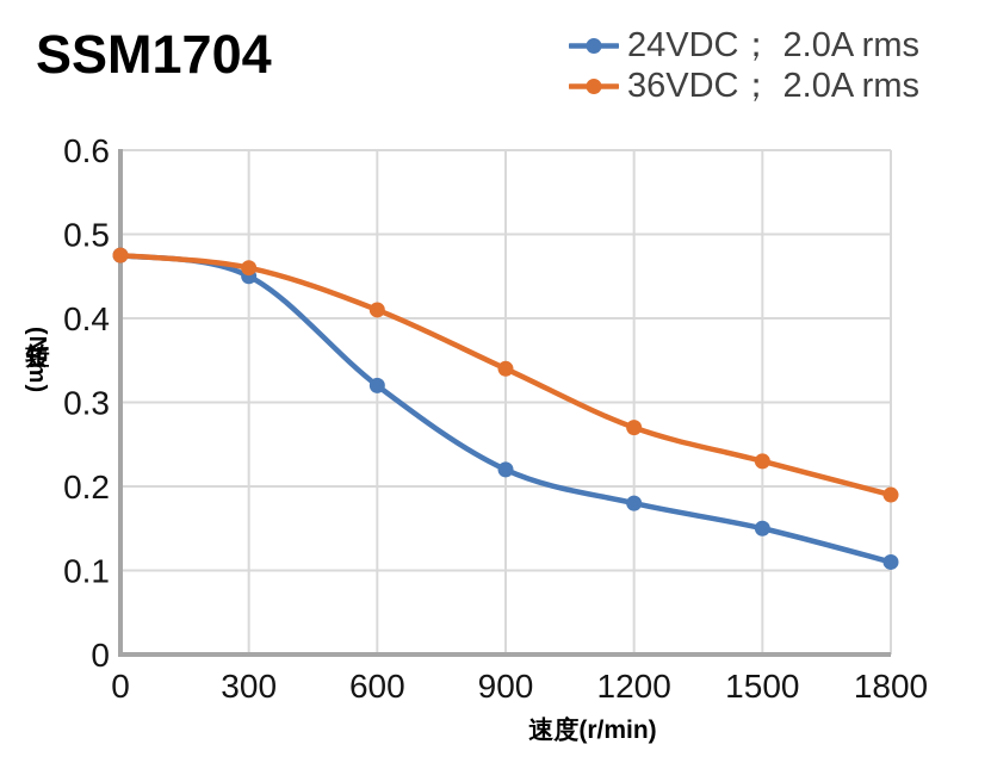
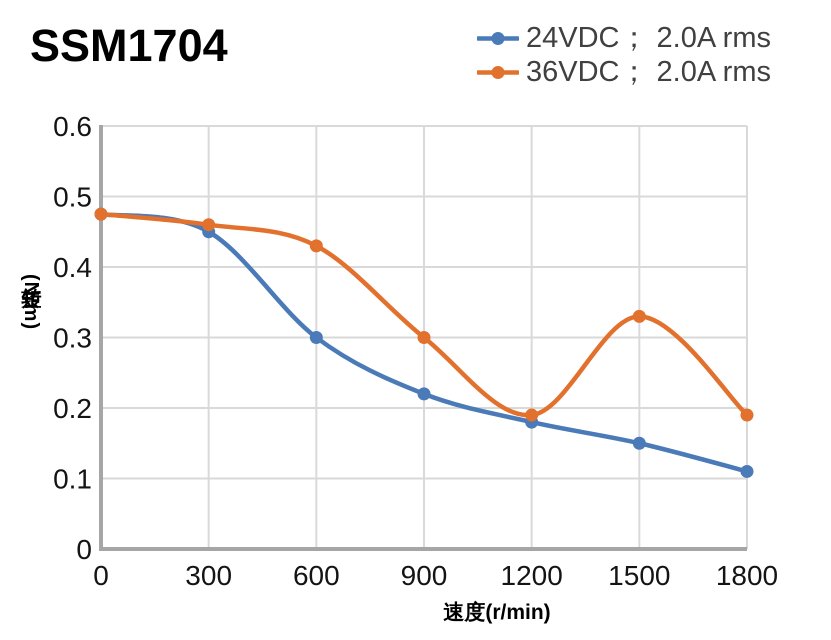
24VDC； 2.0A rms/600: 0.32 -> 0.30
36VDC； 2.0A rms/600: 0.41 -> 0.43
36VDC； 2.0A rms/900: 0.34 -> 0.30
36VDC； 2.0A rms/1200: 0.27 -> 0.19
36VDC； 2.0A rms/1500: 0.23 -> 0.33
